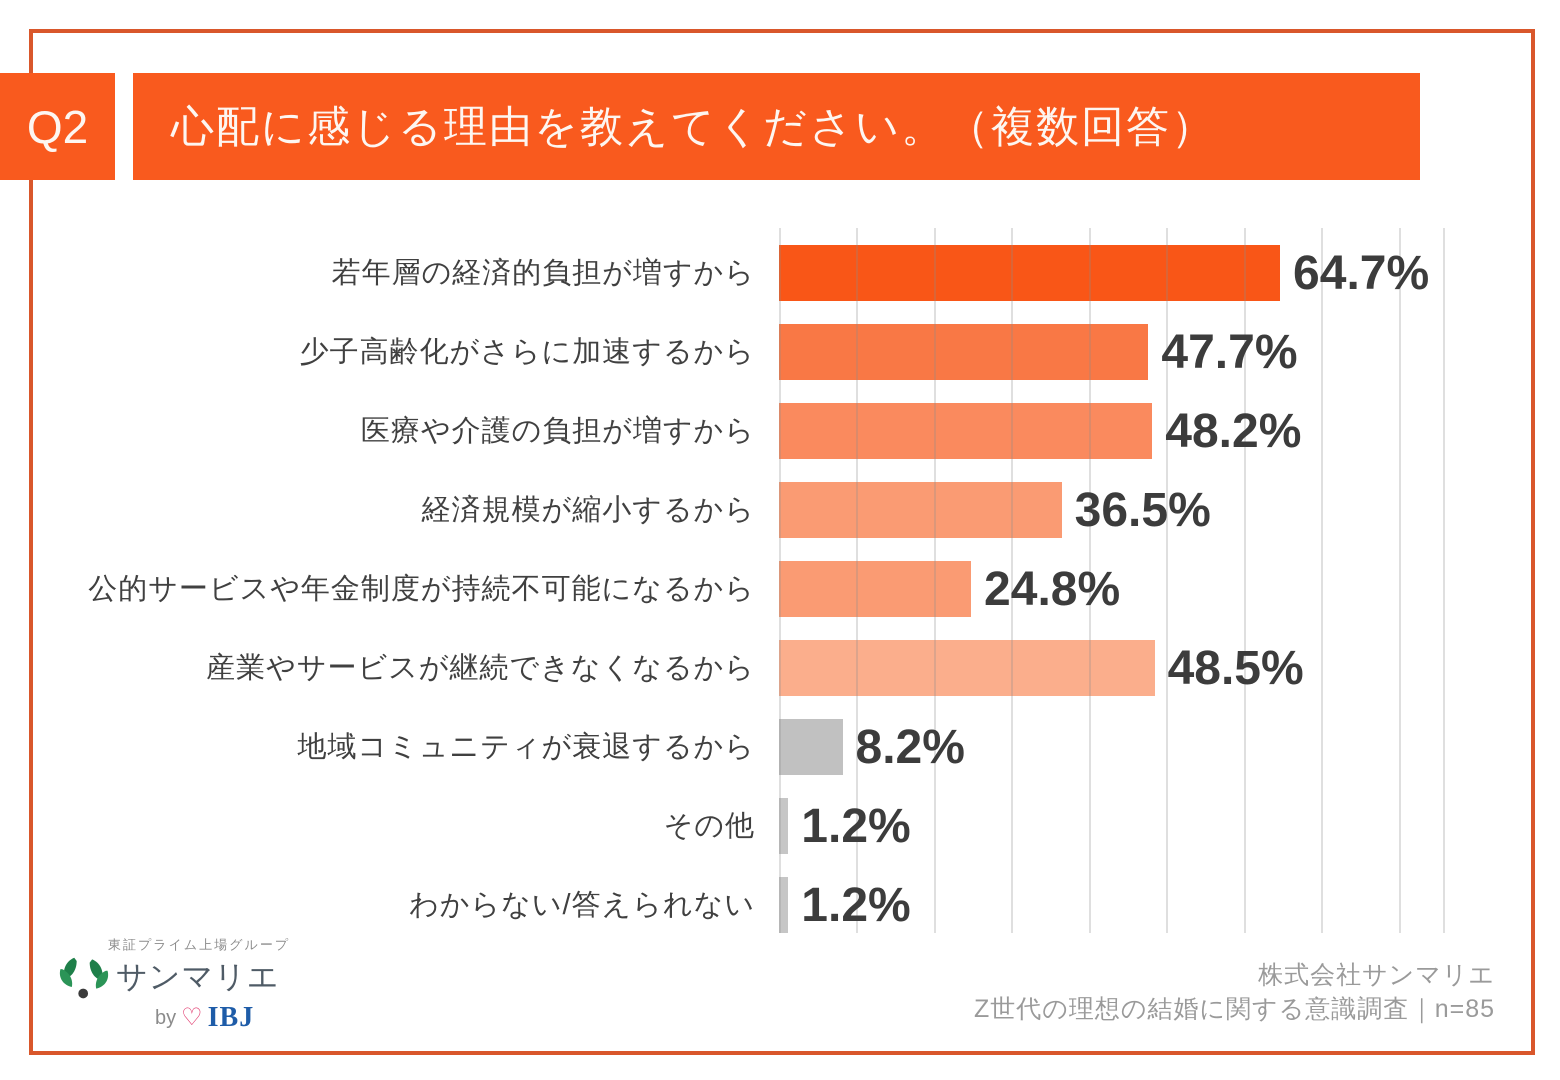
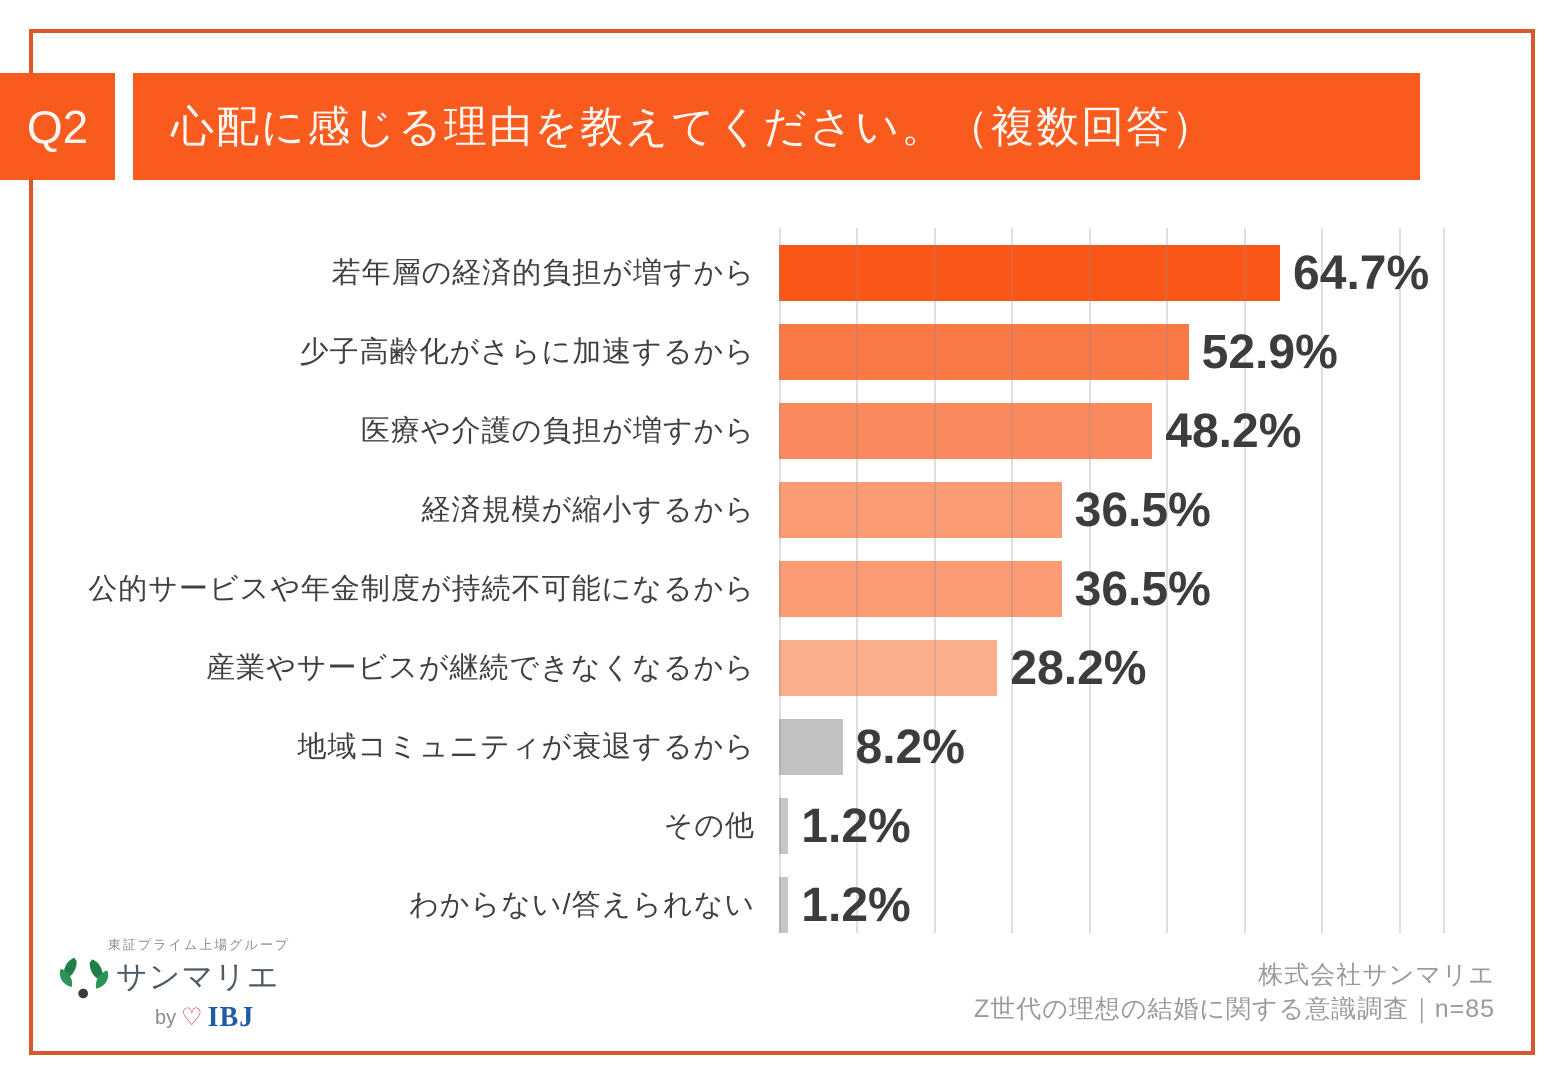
少子高齢化がさらに加速するから: 47.7% -> 52.9%
公的サービスや年金制度が持続不可能になるから: 24.8% -> 36.5%
産業やサービスが継続できなくなるから: 48.5% -> 28.2%
